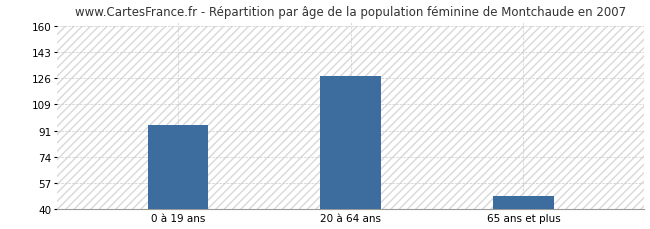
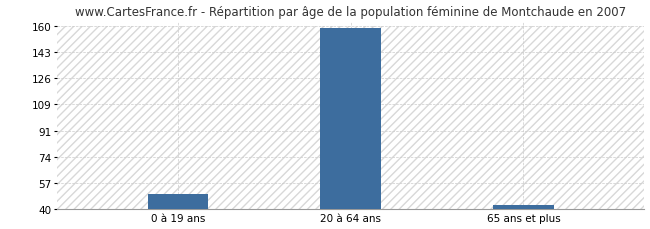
0 à 19 ans: 95 -> 50
20 à 64 ans: 127 -> 159
65 ans et plus: 49 -> 43
